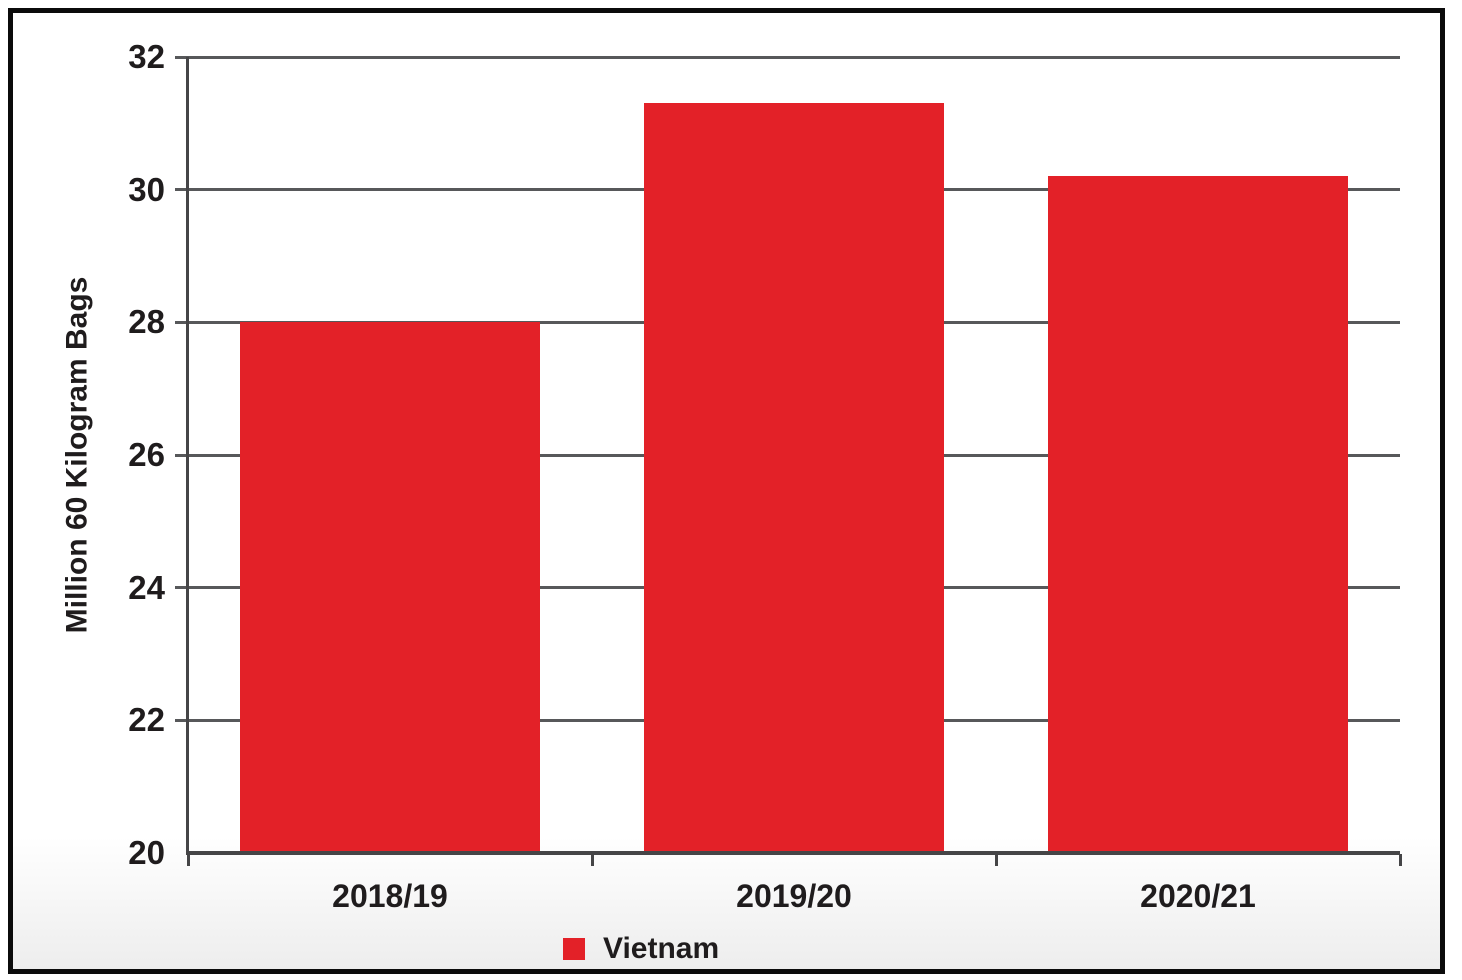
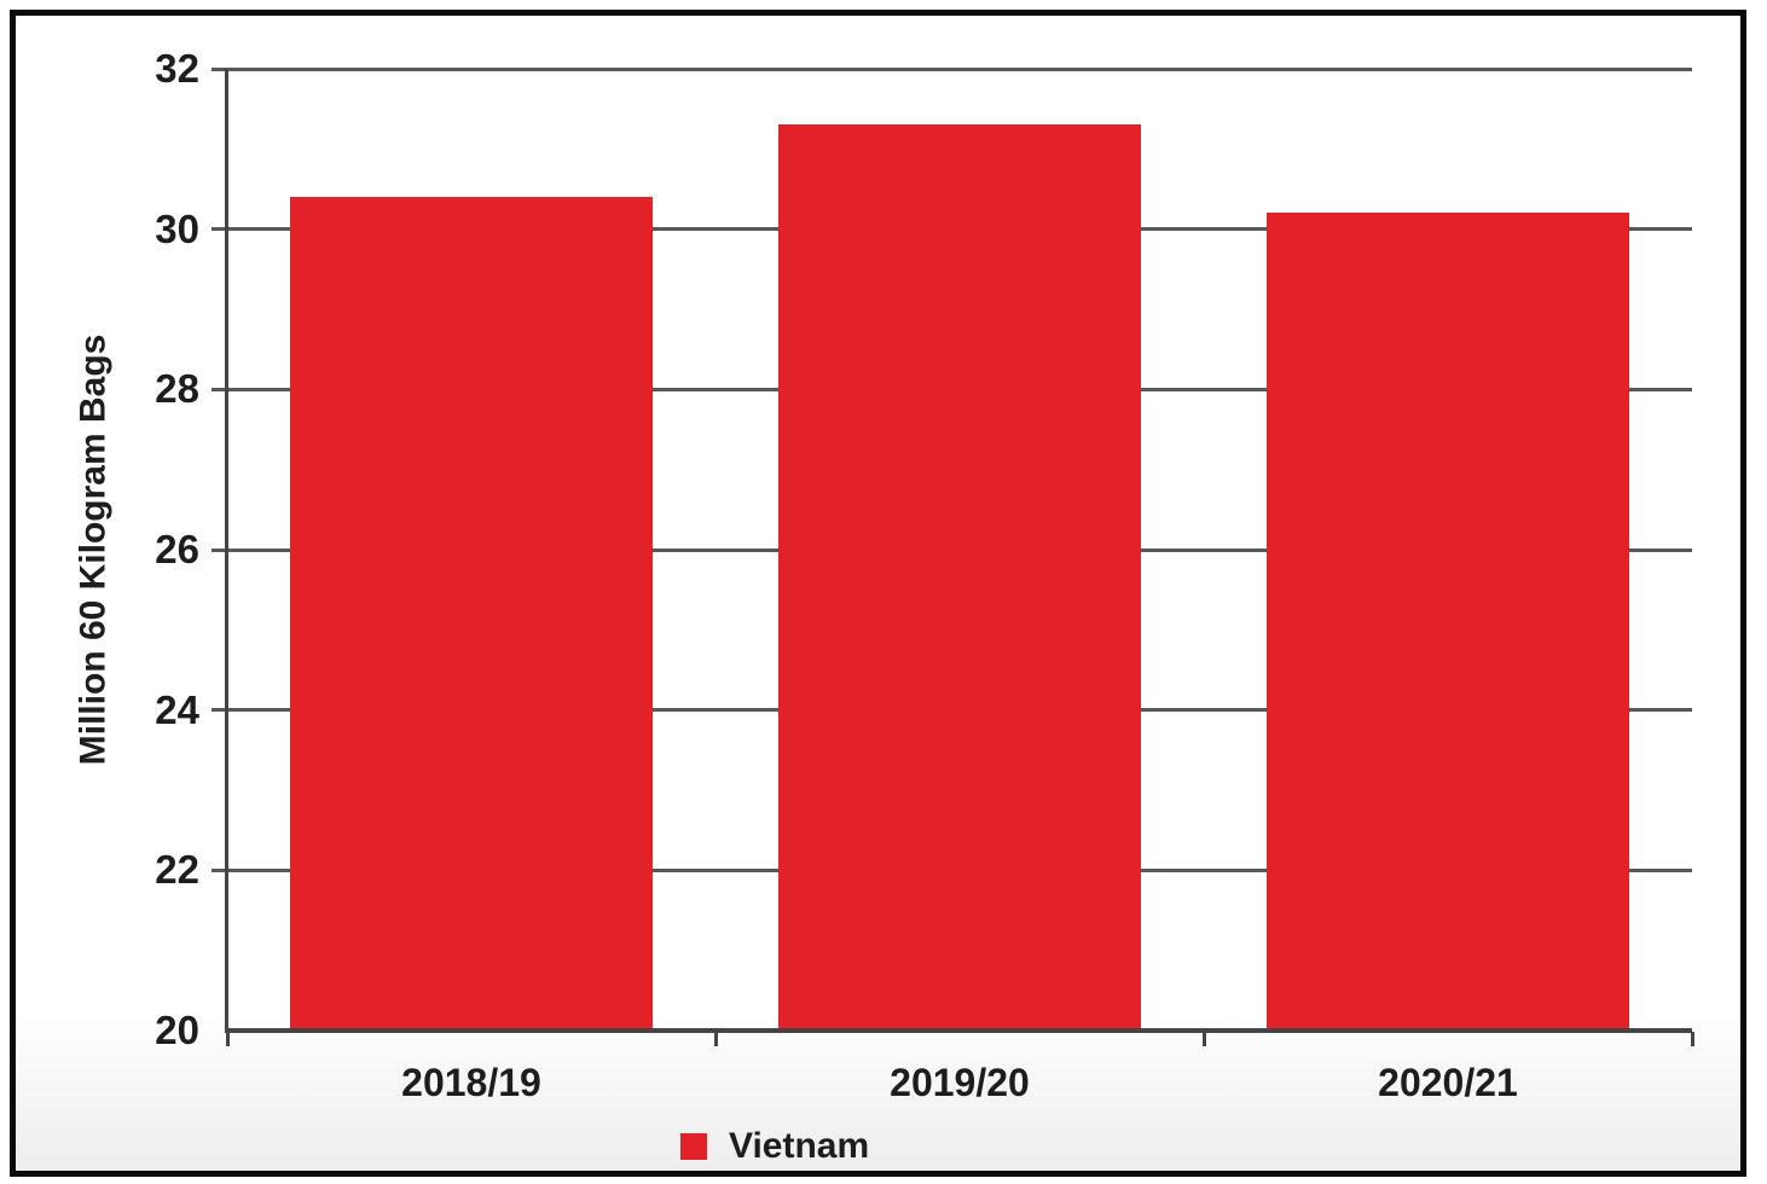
2018/19: 28.0 -> 30.4
